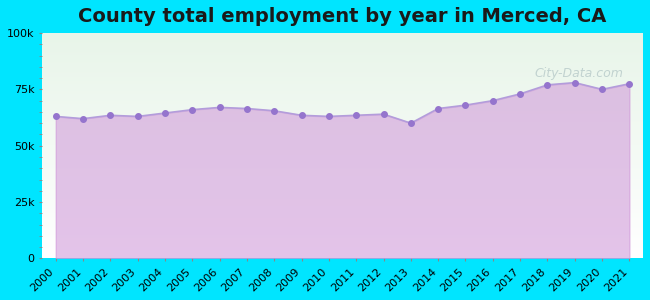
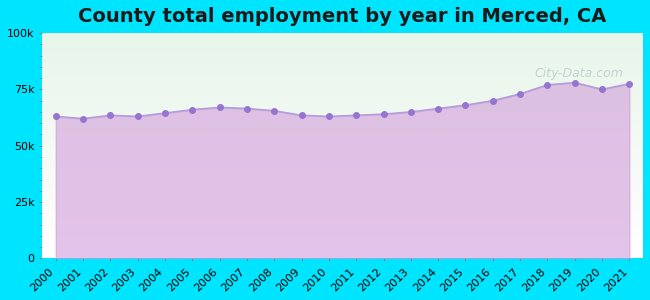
2013: 60.0k -> 65.0k
